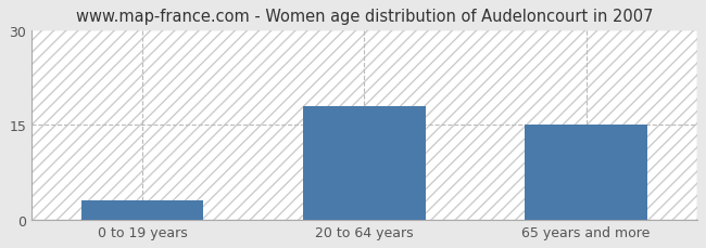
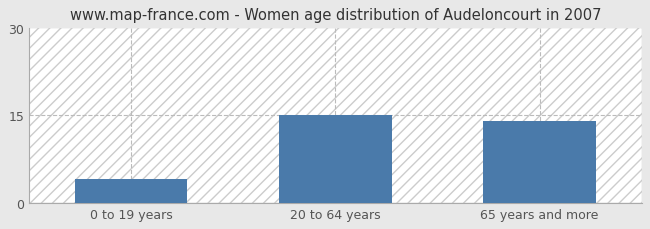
0 to 19 years: 3 -> 4
20 to 64 years: 18 -> 15
65 years and more: 15 -> 14
